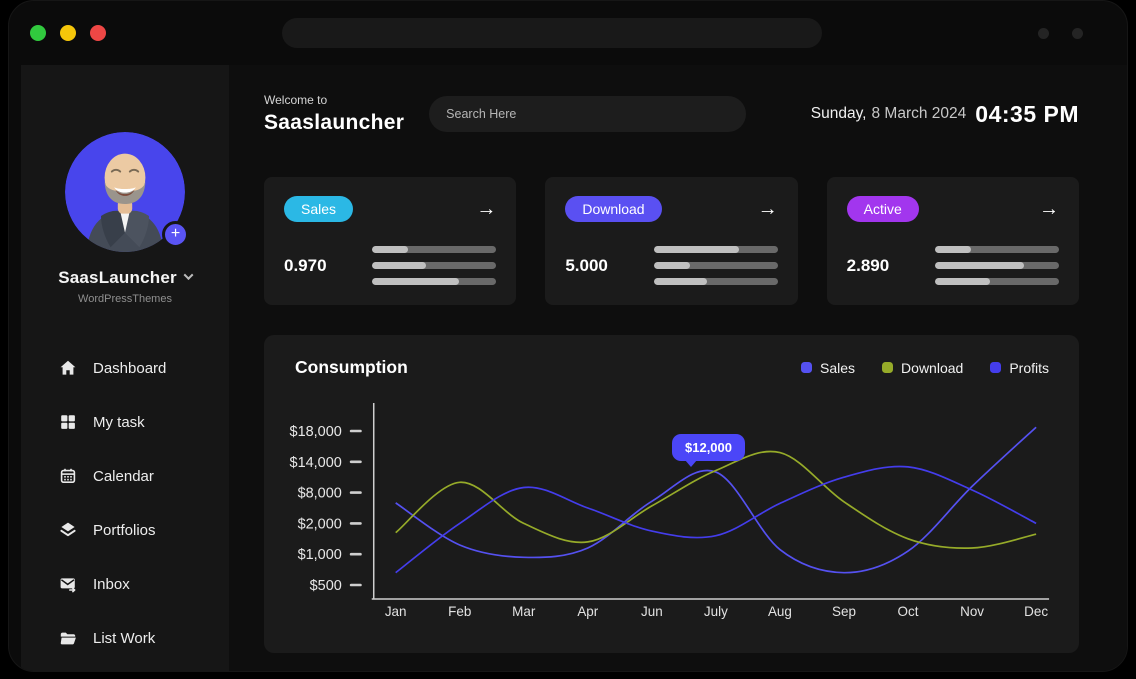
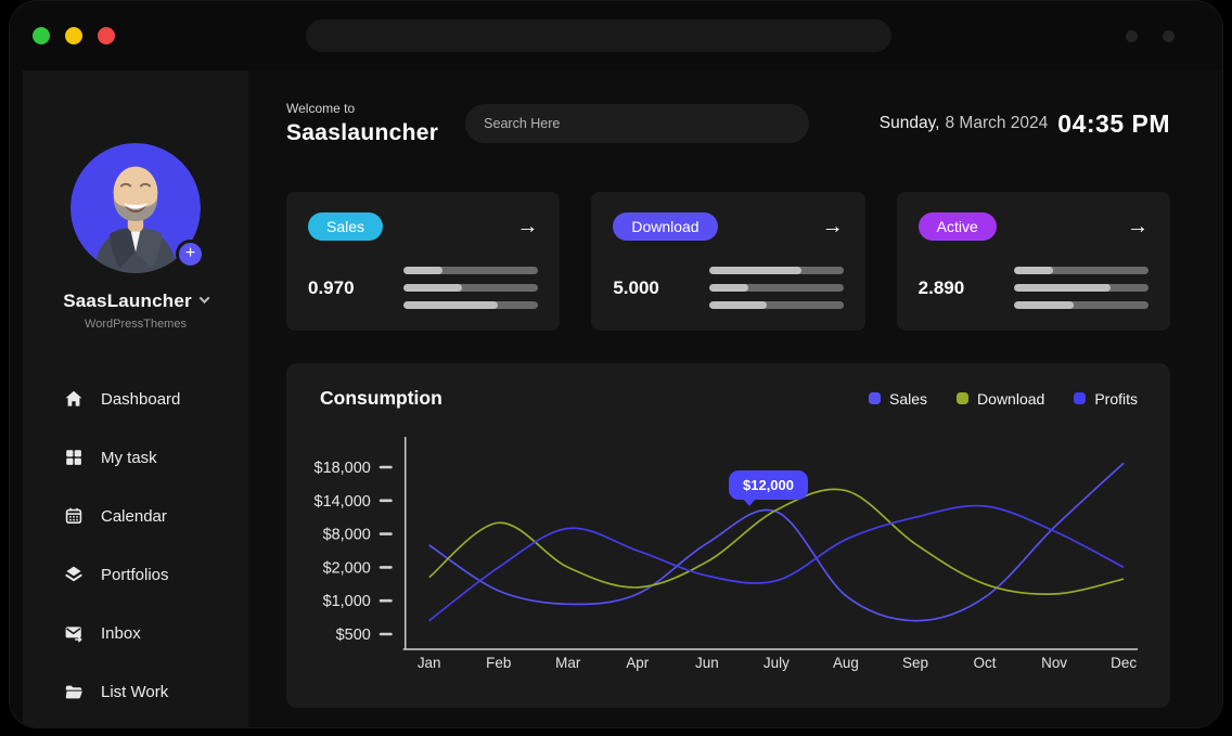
Download/Jun: $5000 -> $3000
Profits/Aug: $6000 -> $7000
